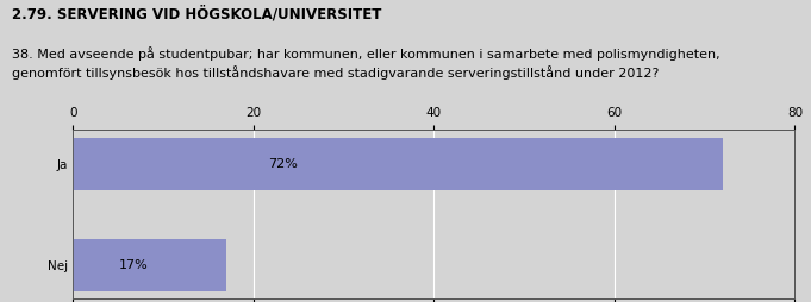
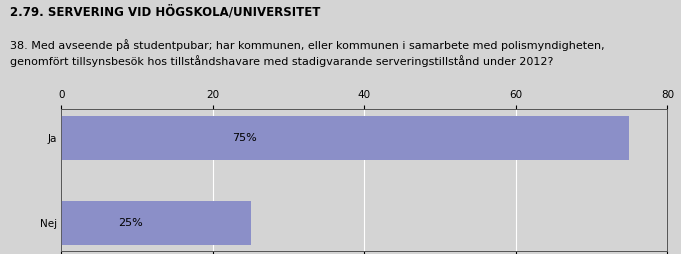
Ja: 72% -> 75%
Nej: 17% -> 25%
